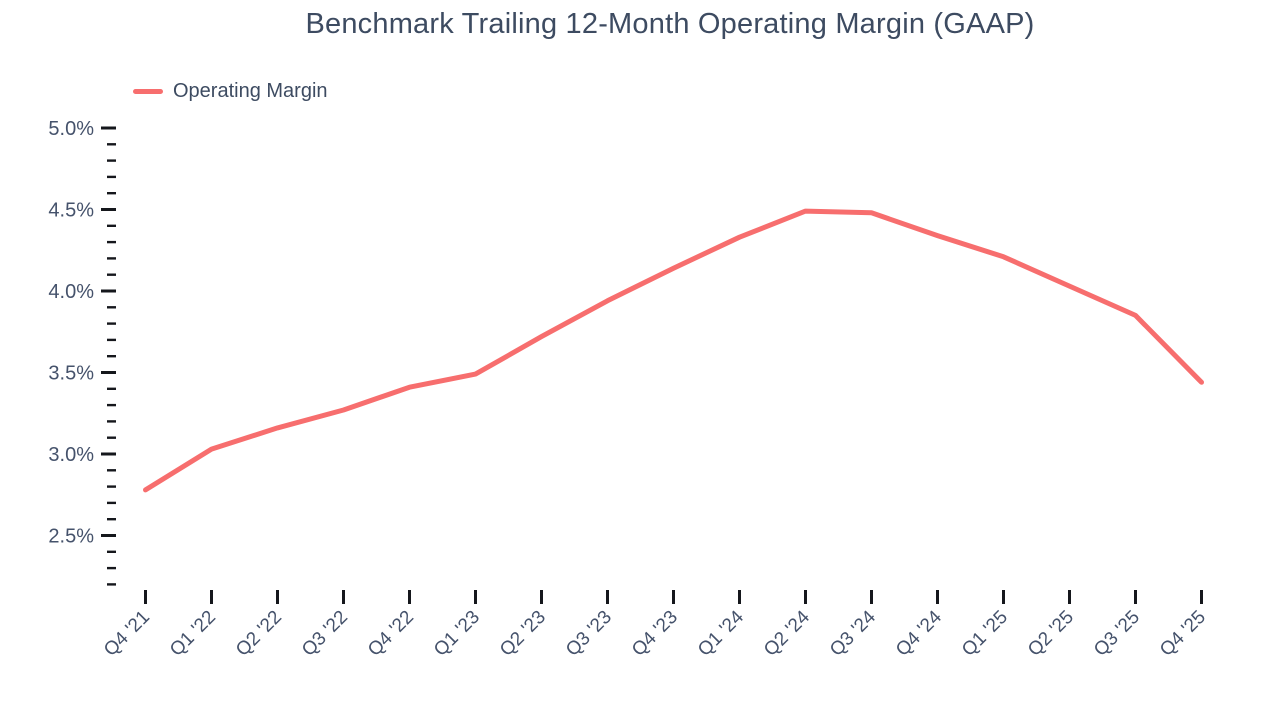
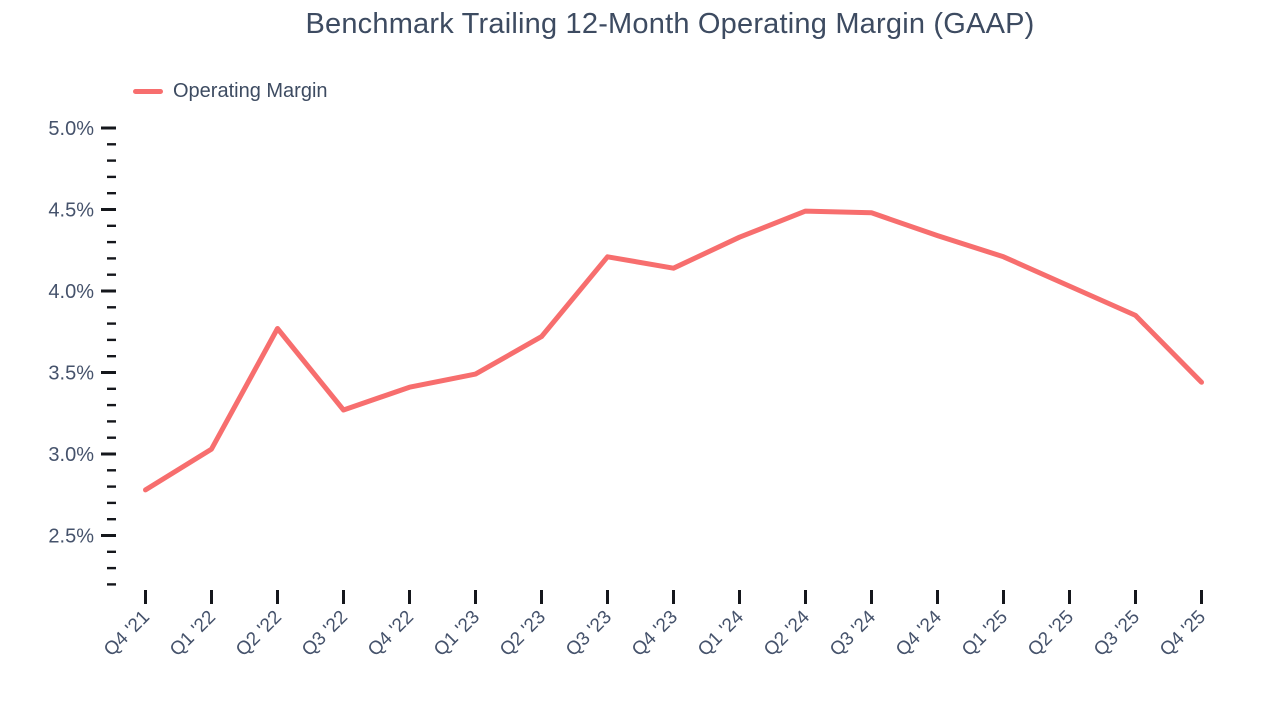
Q2 '22: 3.16% -> 3.77%
Q3 '23: 3.94% -> 4.21%
